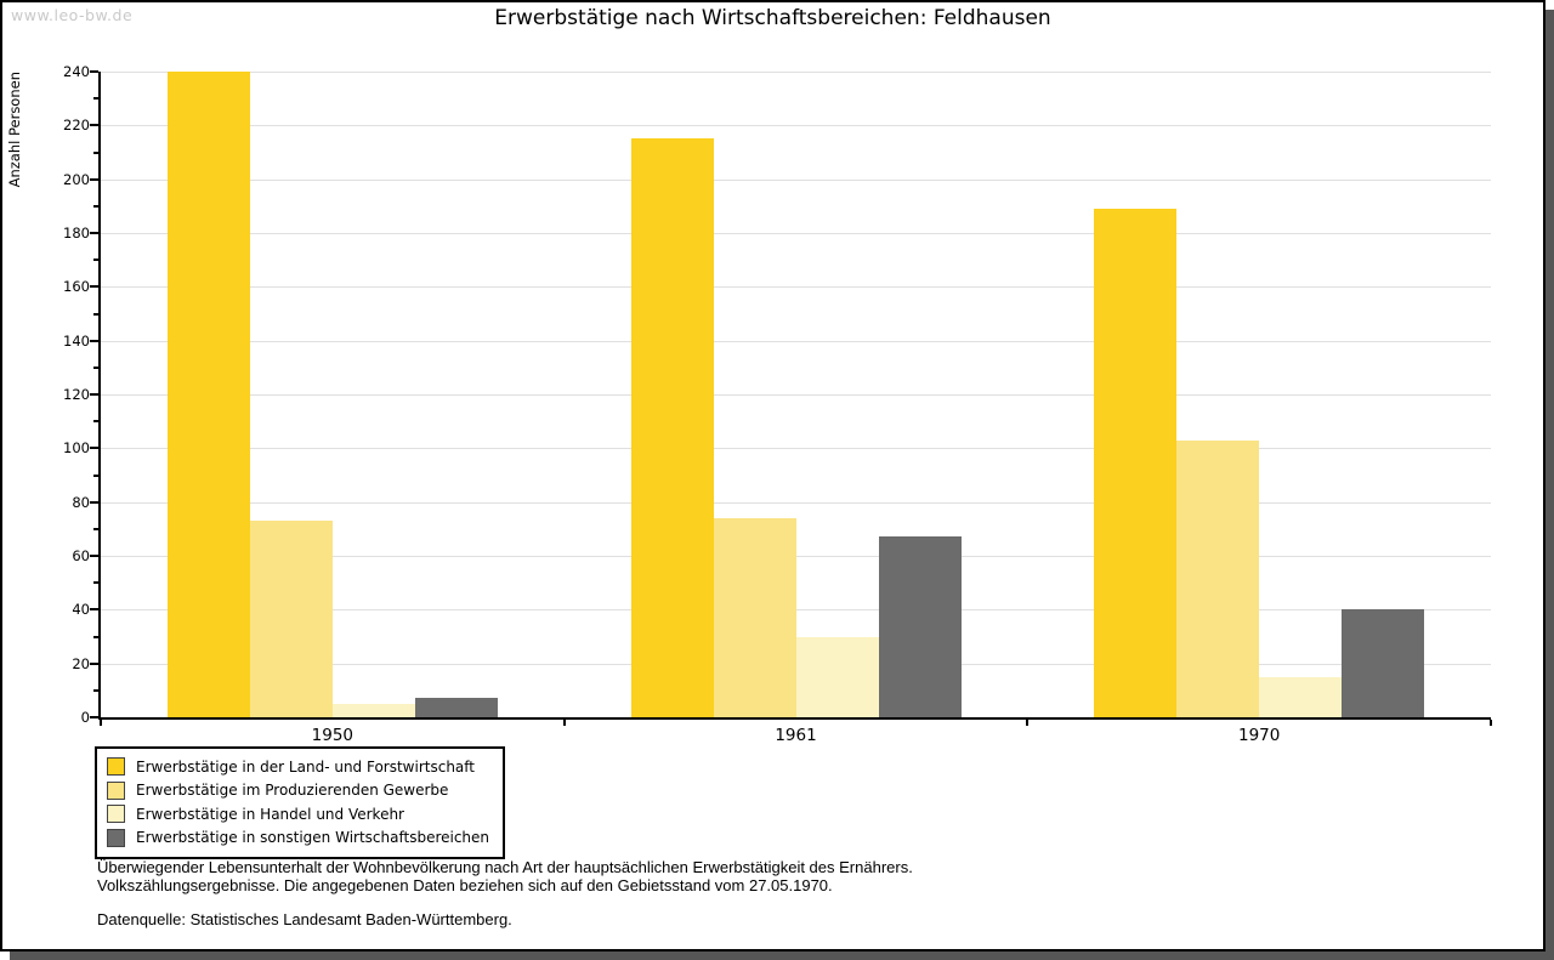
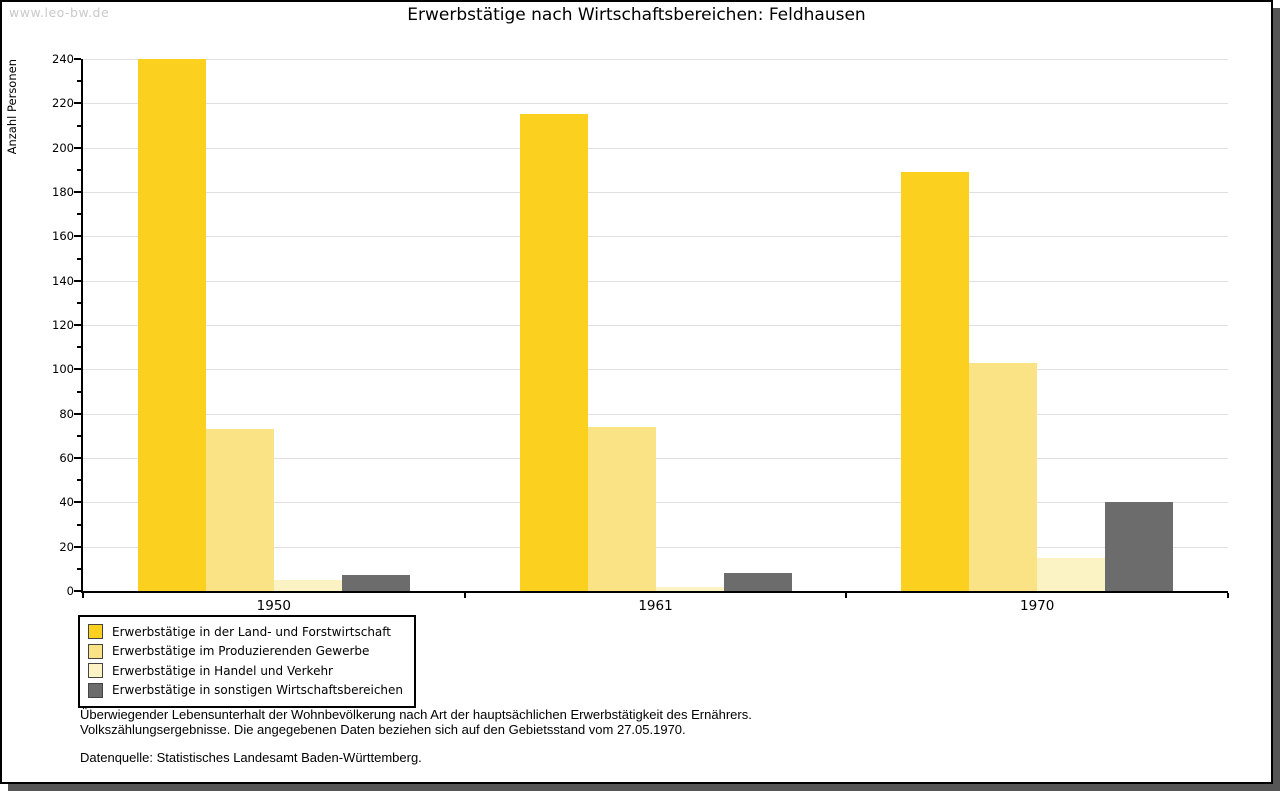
Erwerbstätige in Handel und Verkehr/1961: 30 -> 2
Erwerbstätige in sonstigen Wirtschaftsbereichen/1961: 67 -> 8
